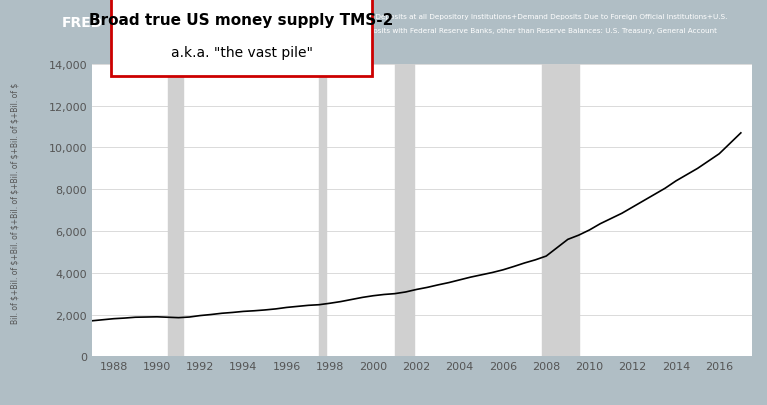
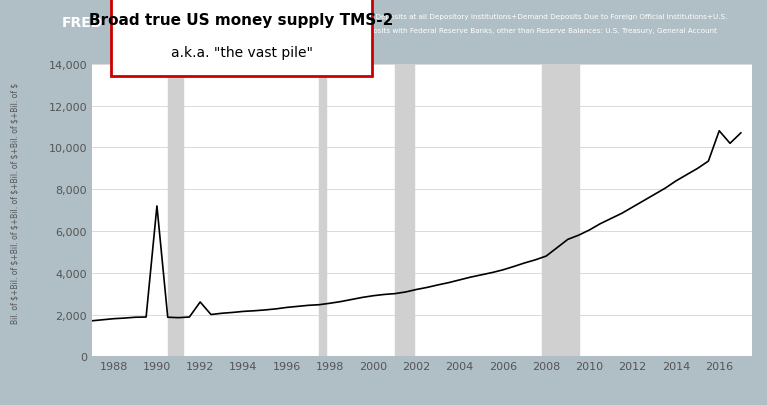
1990: 1,890 -> 7,200
1992: 1,950 -> 2,600
2016: 9,700 -> 10,800
